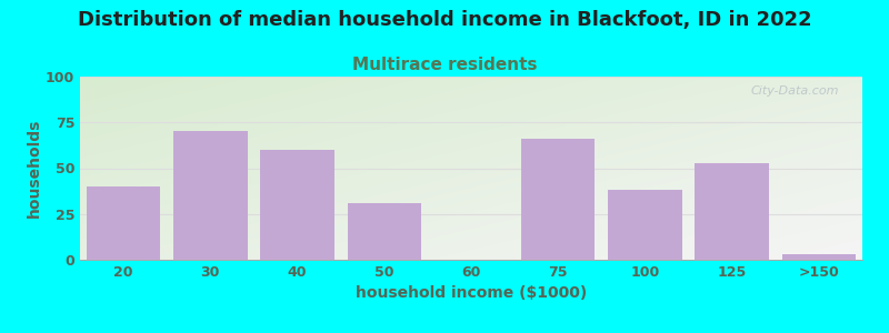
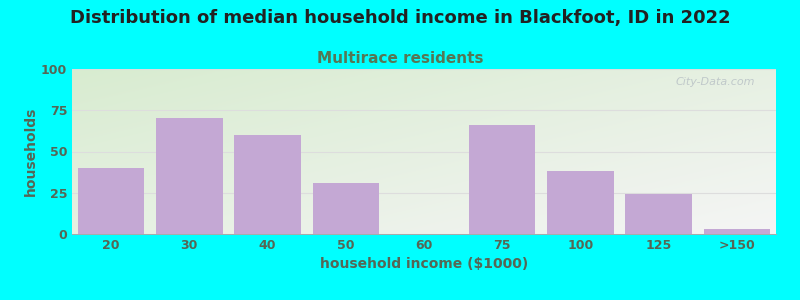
125: 53 -> 24
